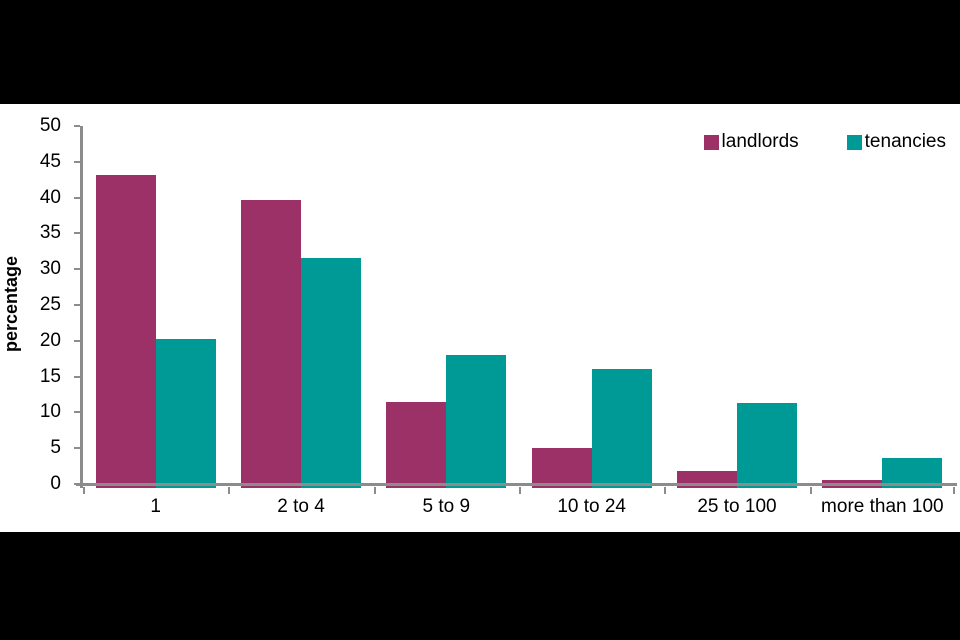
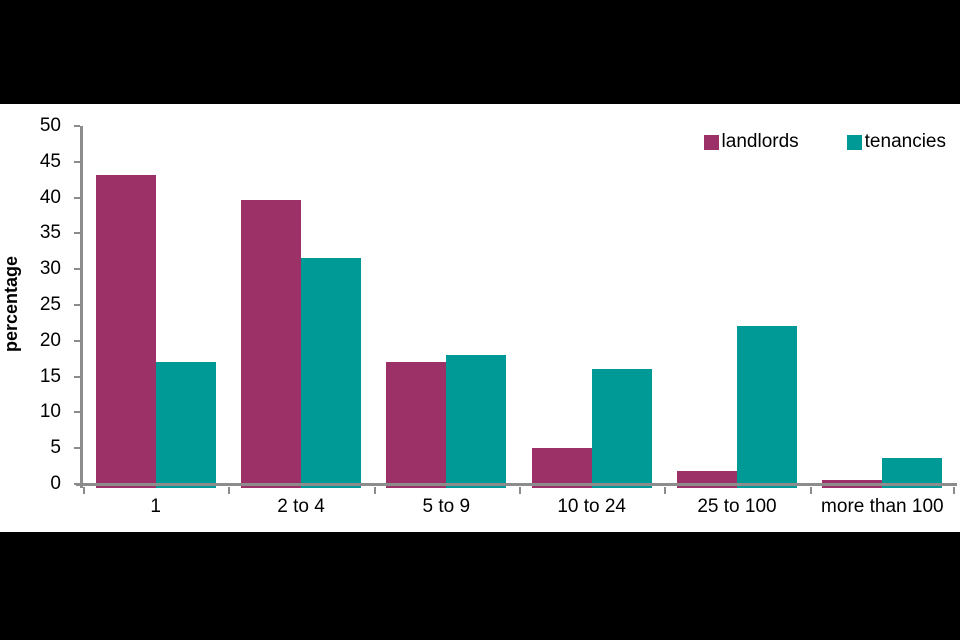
tenancies/1: 20 -> 17
landlords/5 to 9: 12 -> 17
tenancies/25 to 100: 11 -> 22
